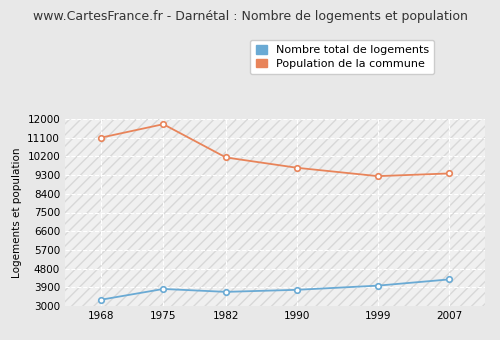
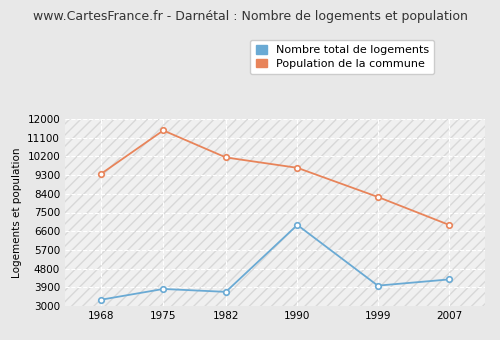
Population de la commune/1968: 11100 -> 9350
Population de la commune/1975: 11750 -> 11450
Nombre total de logements/1990: 3780 -> 6900
Population de la commune/1999: 9250 -> 8250
Population de la commune/2007: 9380 -> 6900
